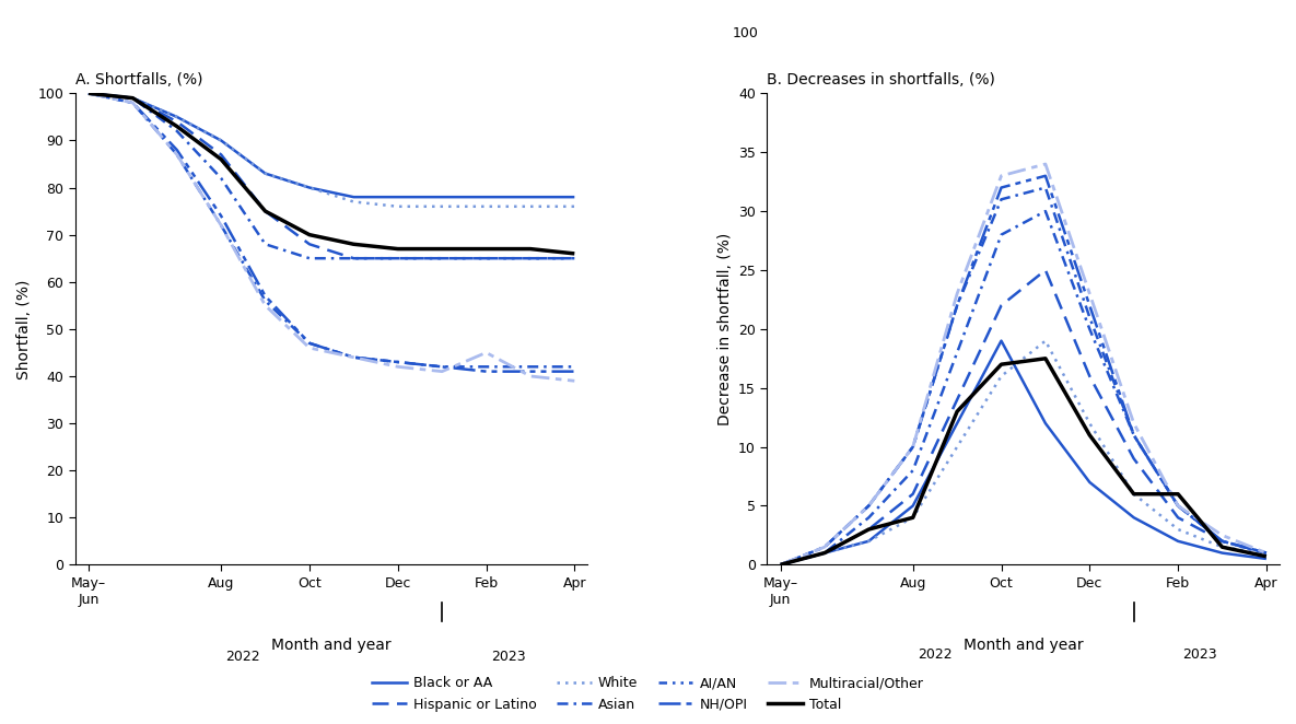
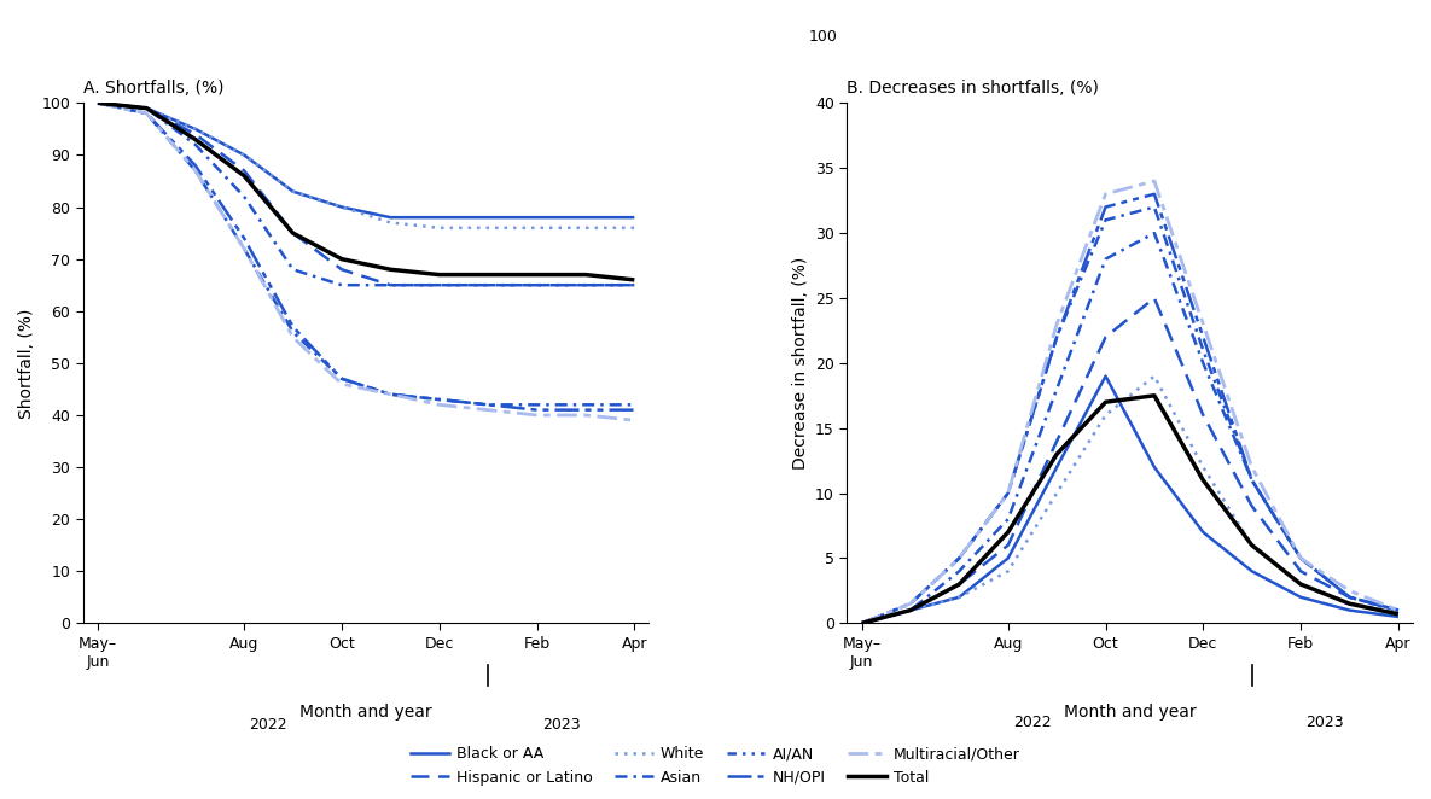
A. Shortfalls, (%)/Multiracial/Other/Feb: 45 -> 40
B. Decreases in shortfalls, (%)/Total/Aug: 4.0 -> 7.0
B. Decreases in shortfalls, (%)/Total/Feb: 6.0 -> 3.0
